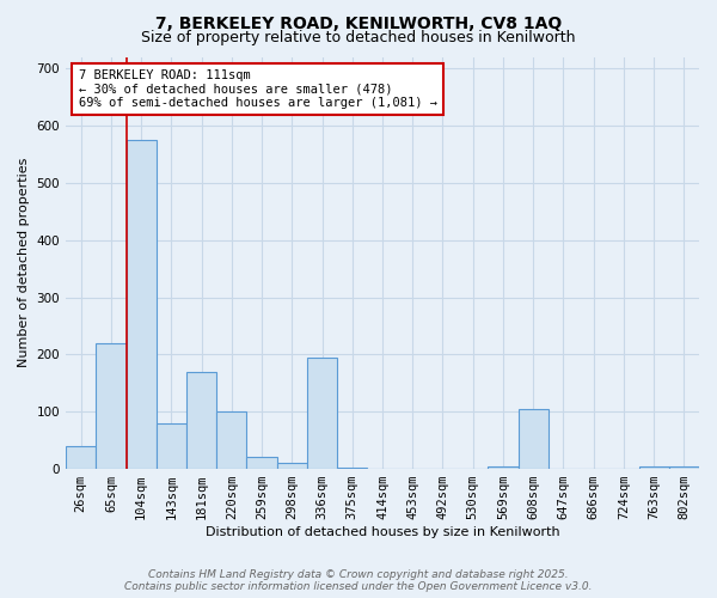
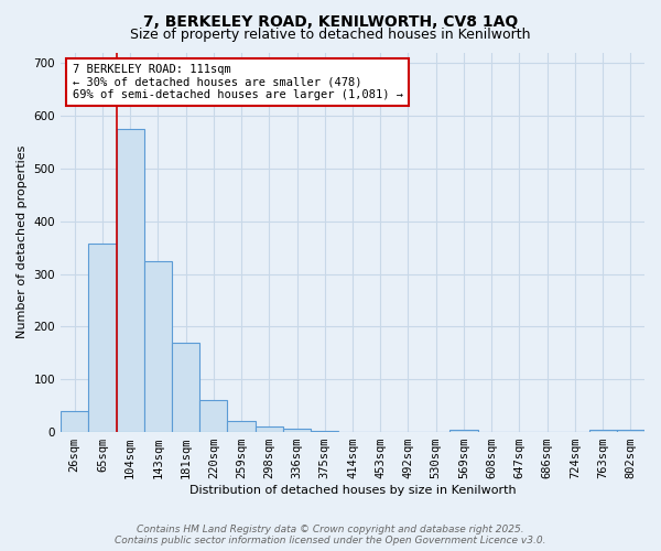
65sqm: 220 -> 358
143sqm: 80 -> 325
220sqm: 100 -> 60
336sqm: 195 -> 6
608sqm: 105 -> 1
